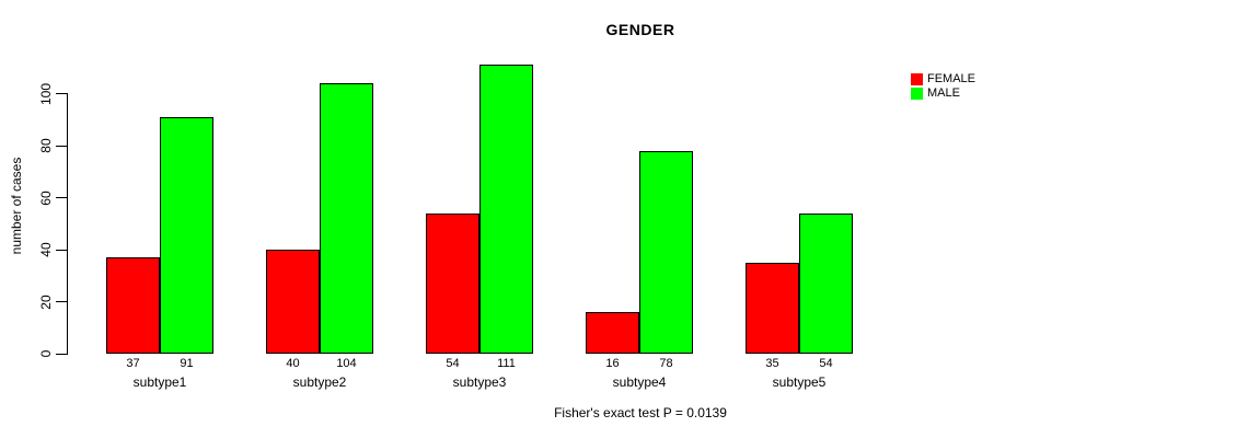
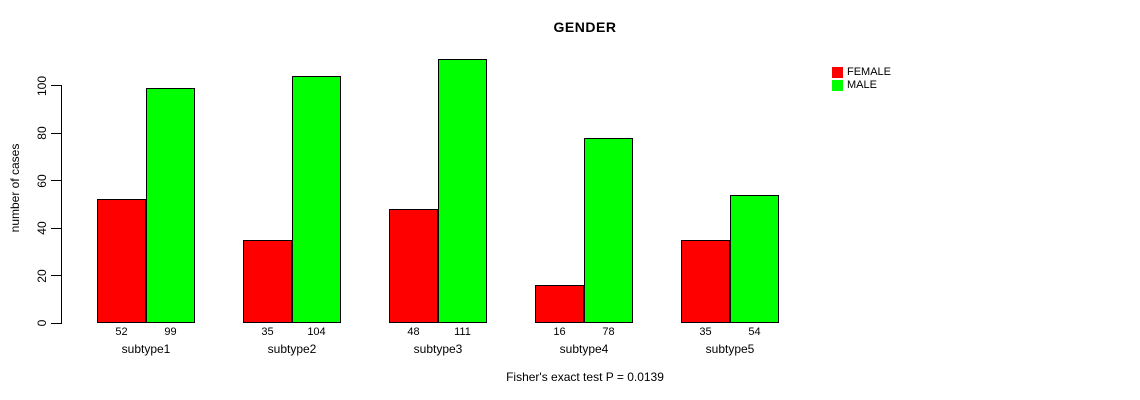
FEMALE/subtype1: 37 -> 52
MALE/subtype1: 91 -> 99
FEMALE/subtype2: 40 -> 35
FEMALE/subtype3: 54 -> 48
